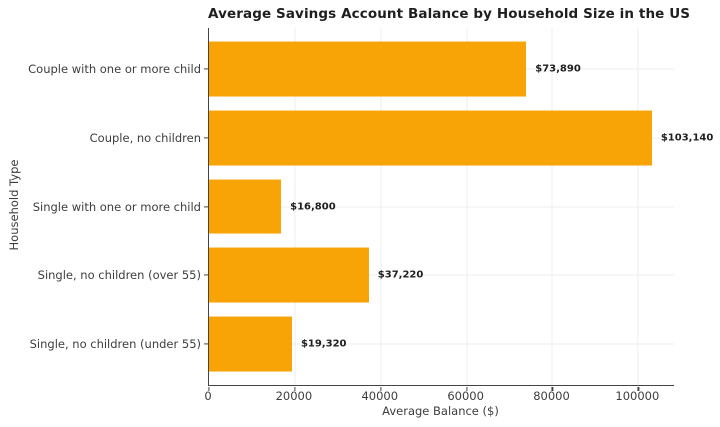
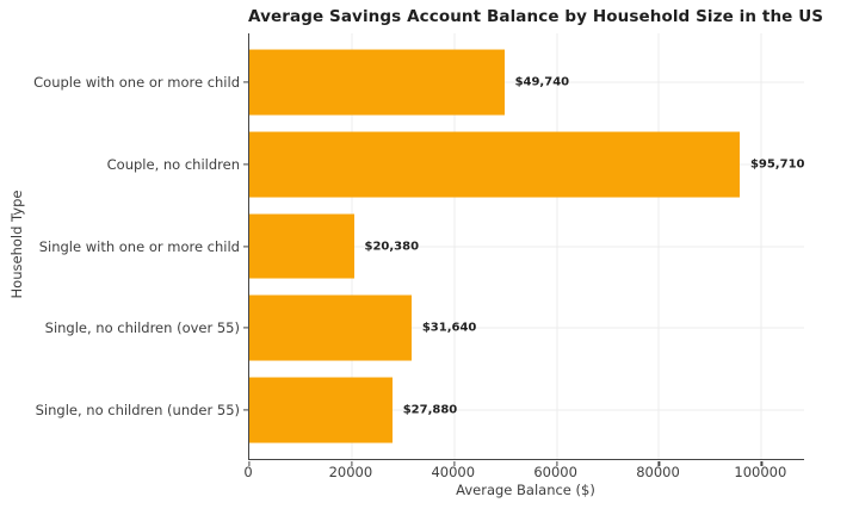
Couple with one or more child: $73,890 -> $49,740
Couple, no children: $103,140 -> $95,710
Single with one or more child: $16,800 -> $20,380
Single, no children (over 55): $37,220 -> $31,640
Single, no children (under 55): $19,320 -> $27,880
